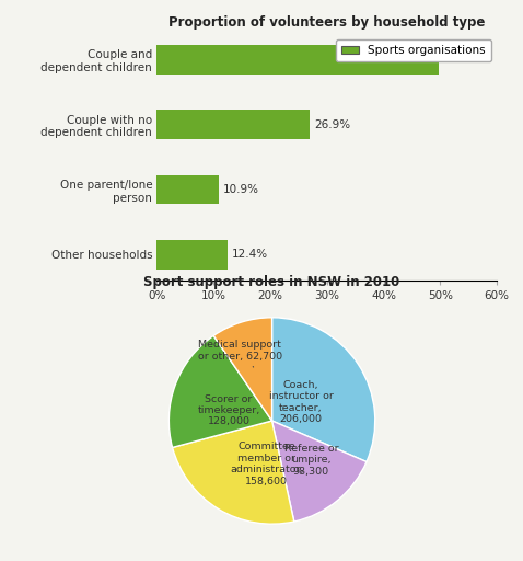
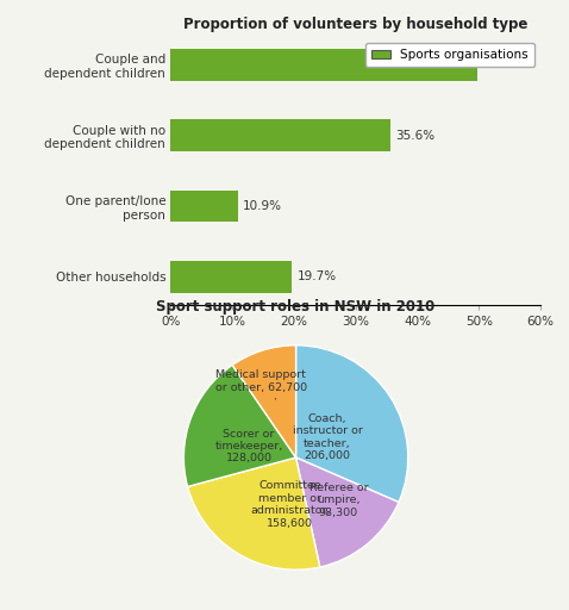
Couple with no dependent children: 26.9% -> 35.6%
Other households: 12.4% -> 19.7%
